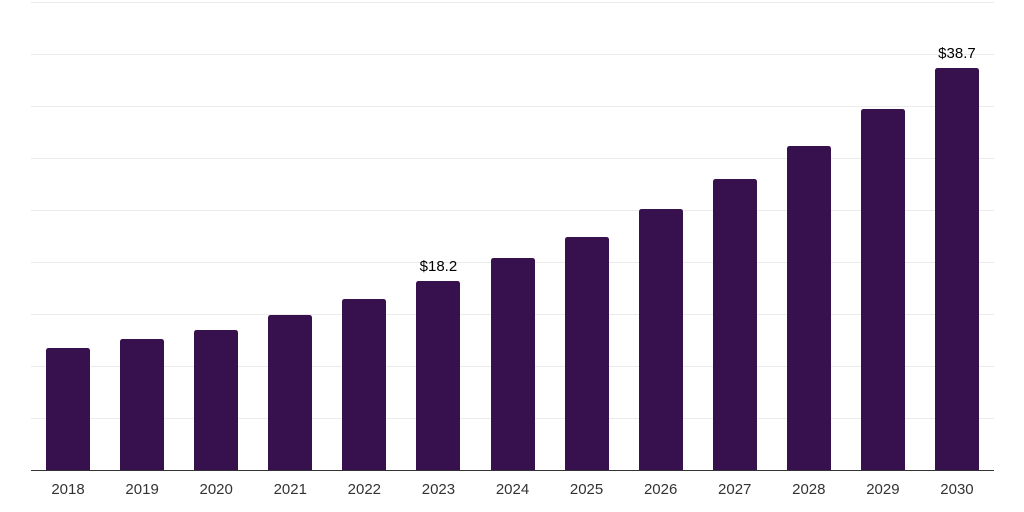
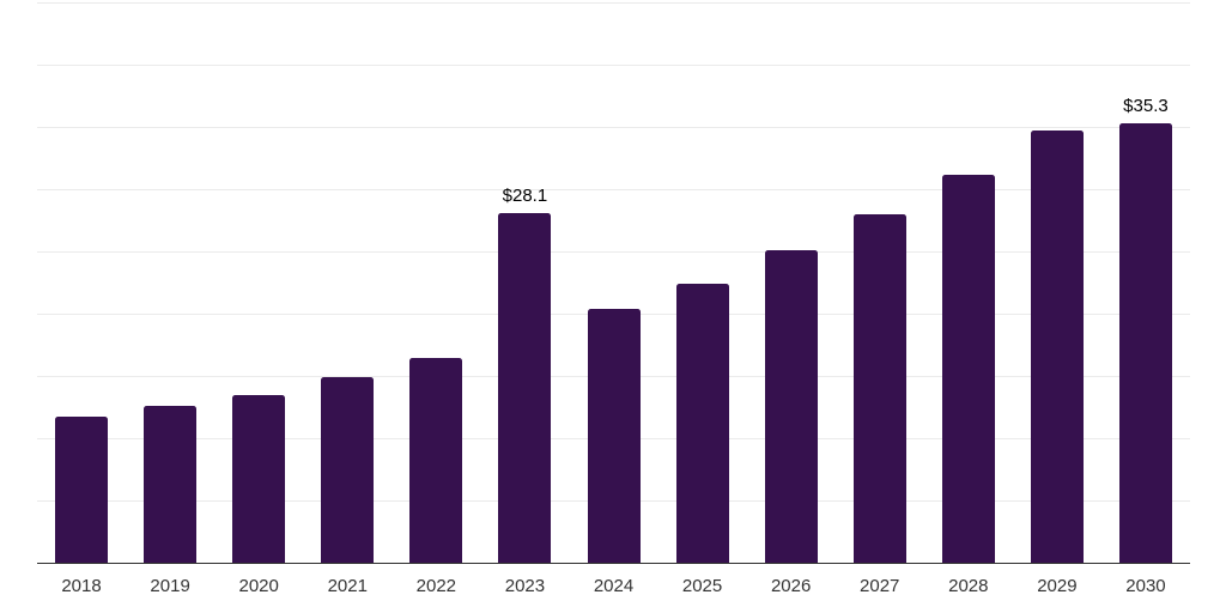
2023: $18.2 -> $28.1
2030: $38.7 -> $35.3
